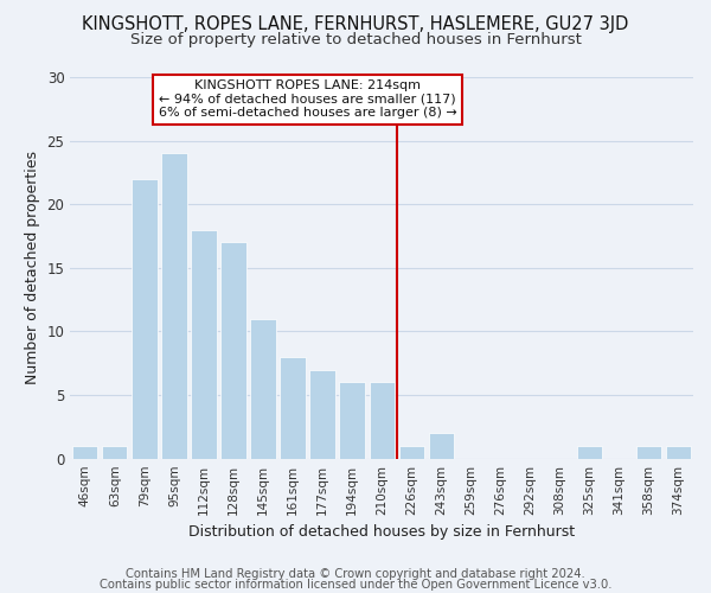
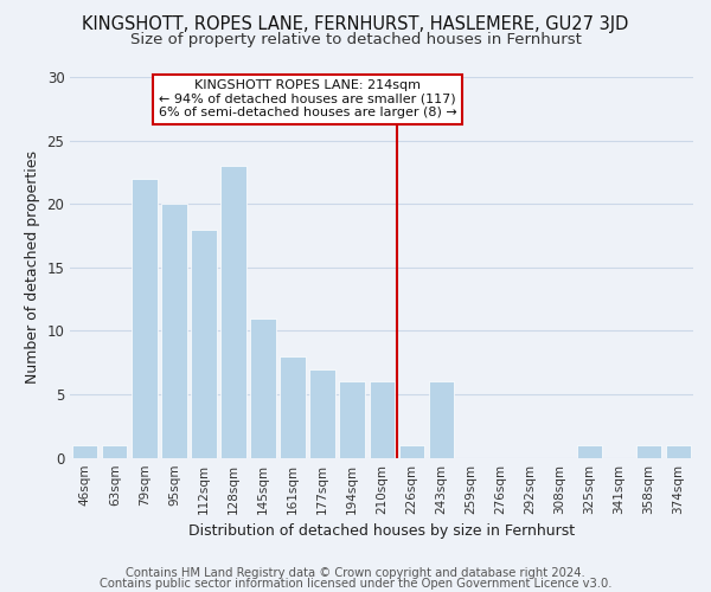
95sqm: 24 -> 20
128sqm: 17 -> 23
243sqm: 2 -> 6
